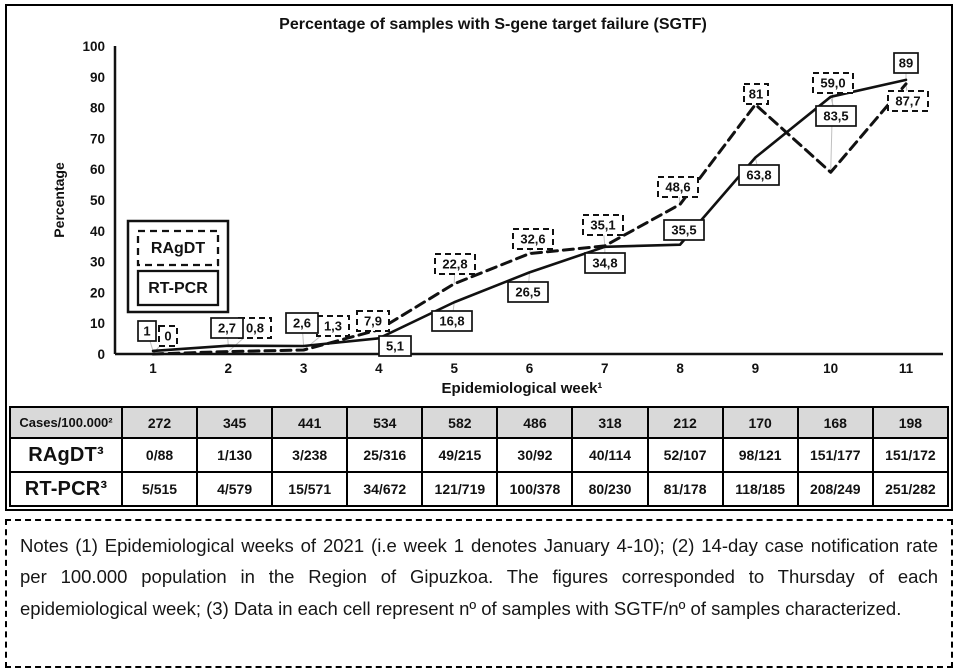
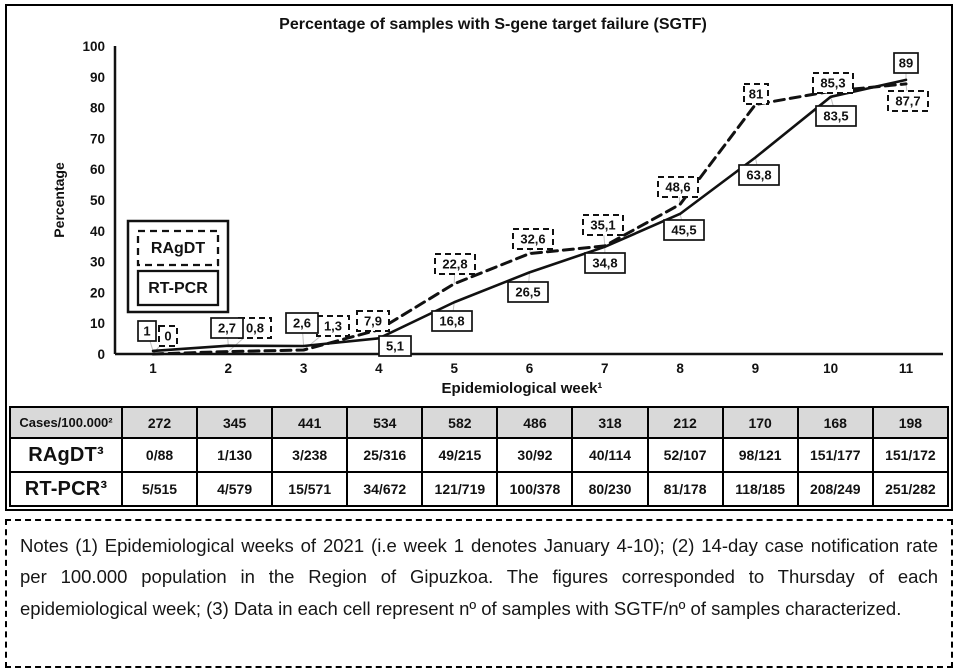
RT-PCR/8: 35,5 -> 45,5
RAgDT/10: 59,0 -> 85,3
